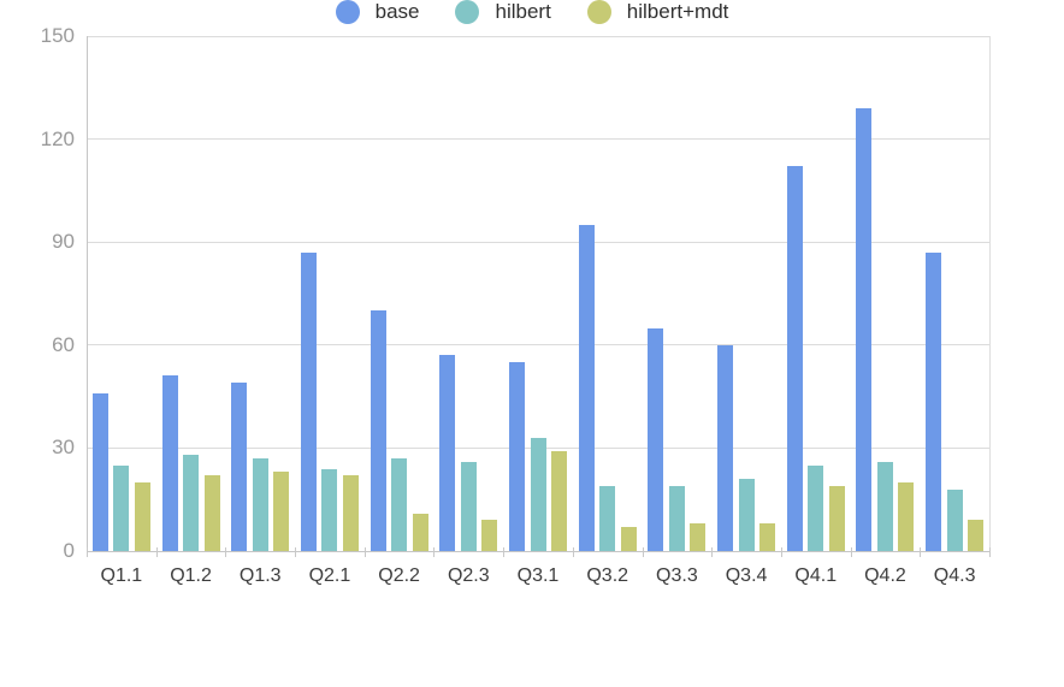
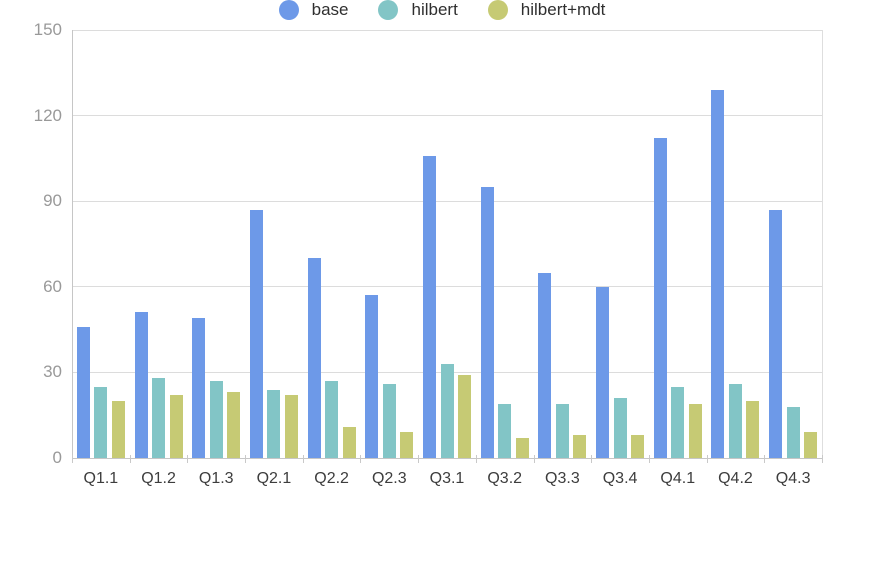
base/Q3.1: 55 -> 106
